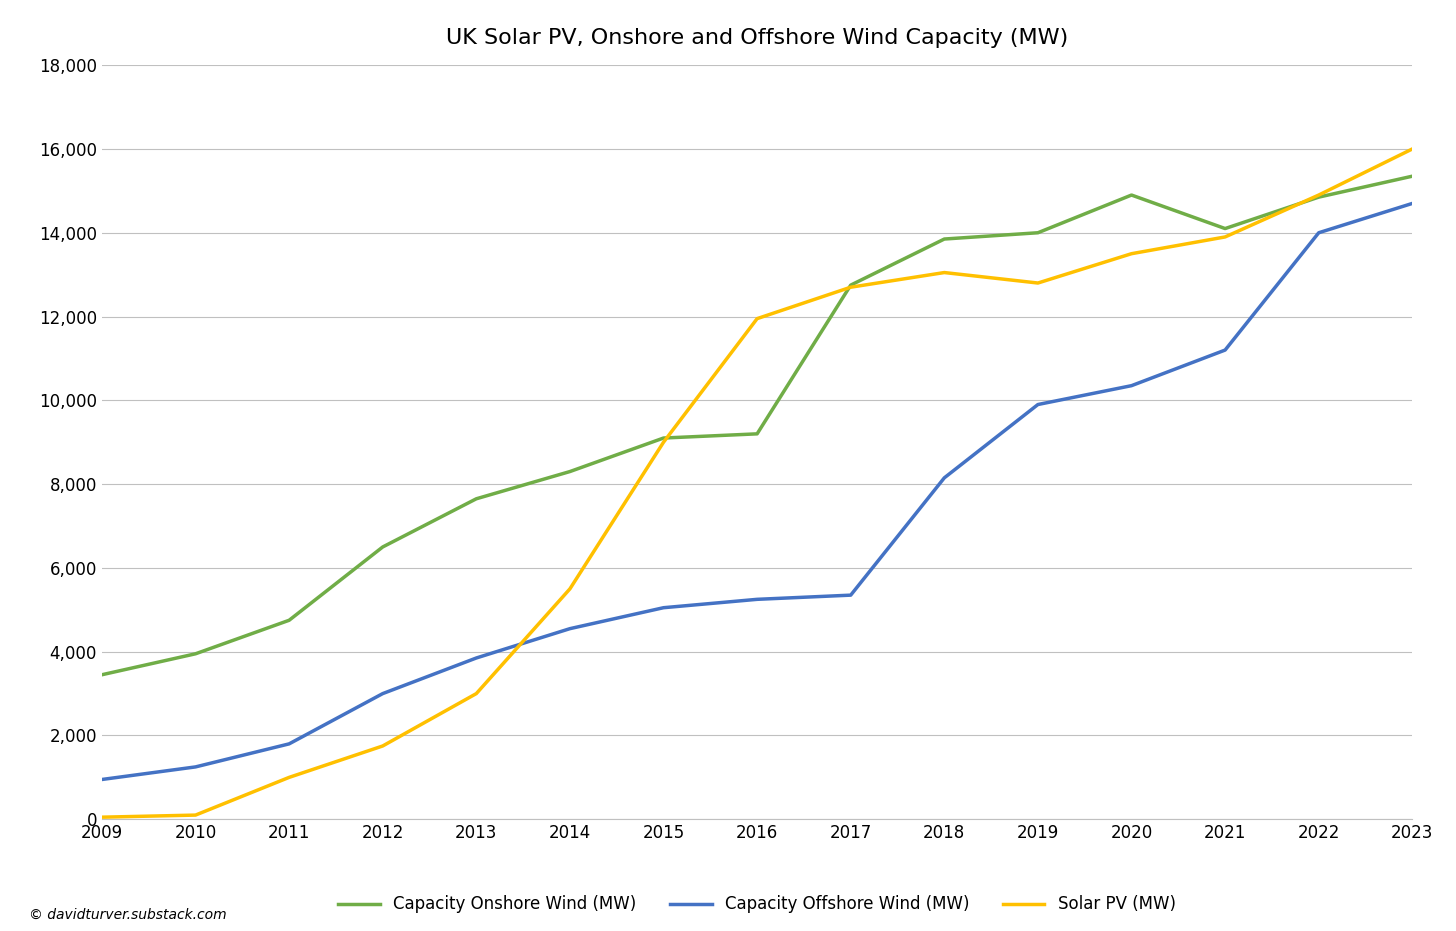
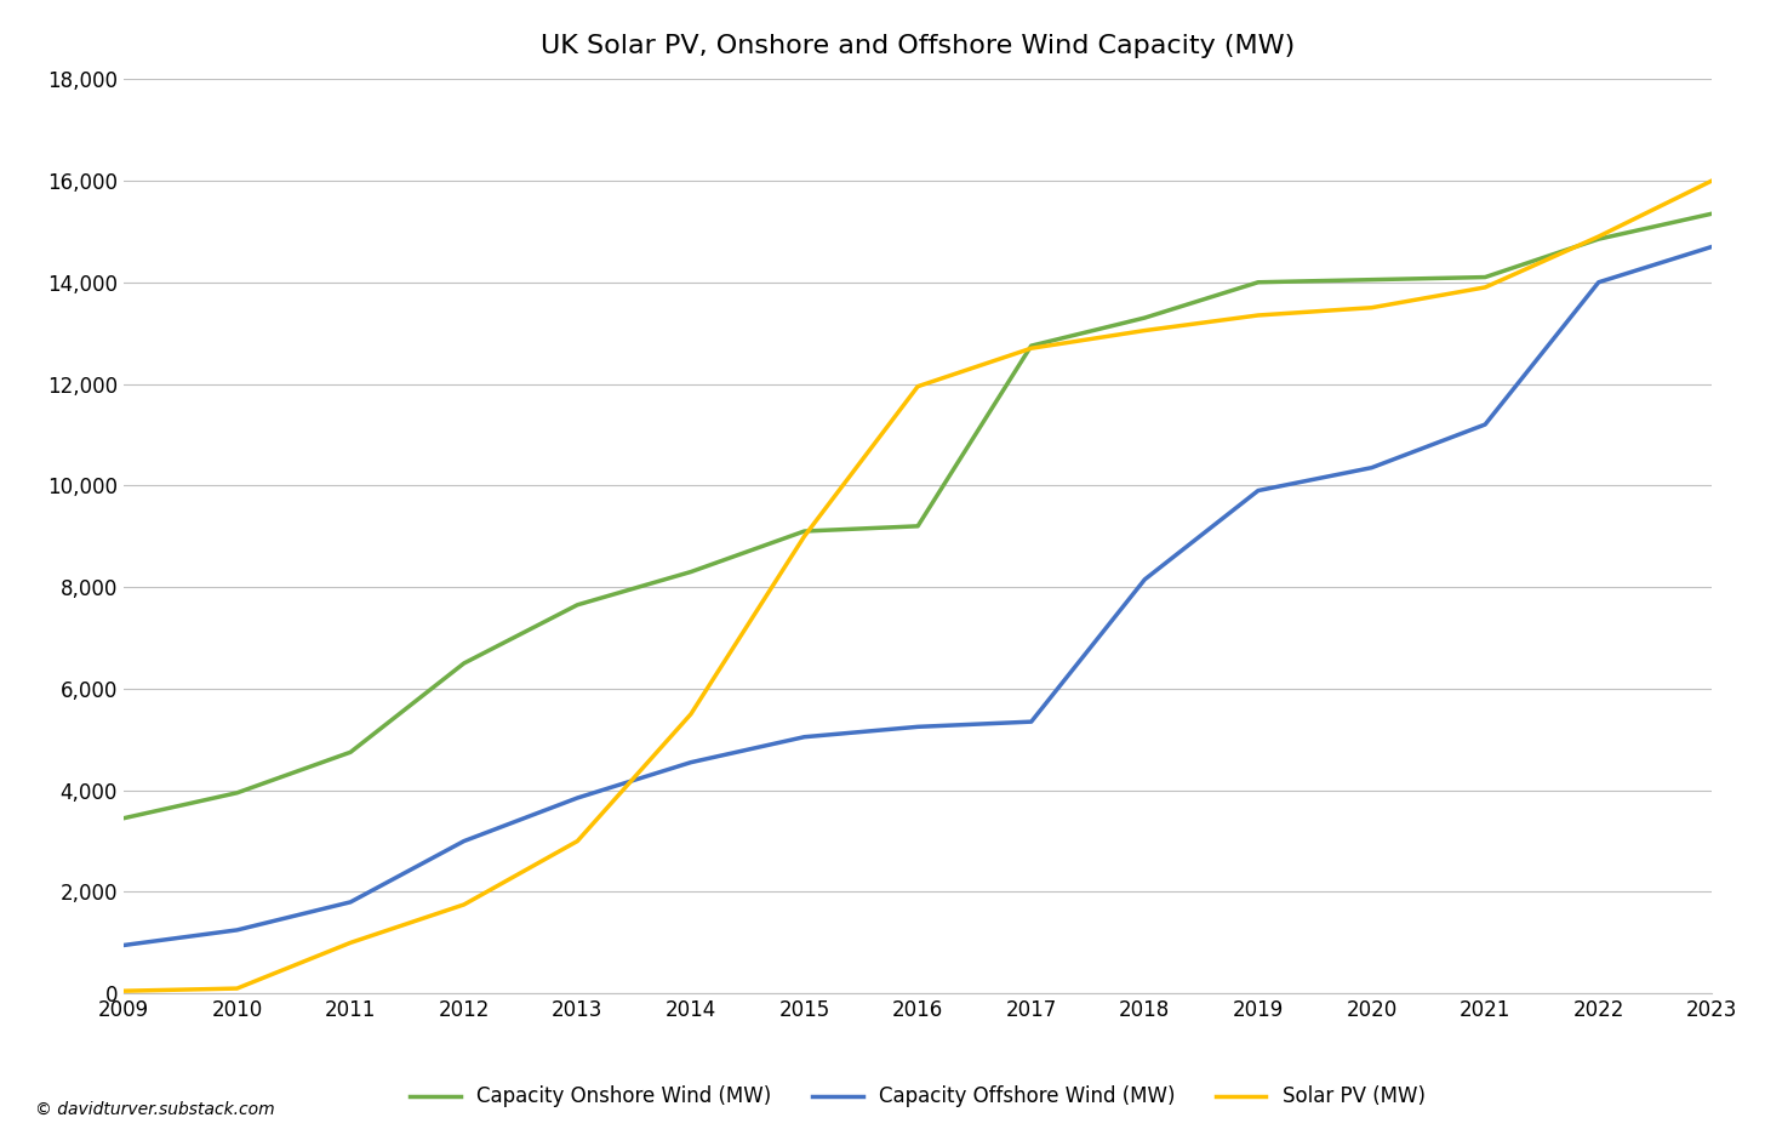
Capacity Onshore Wind (MW)/2018: 13,850 -> 13,300
Solar PV (MW)/2019: 12,800 -> 13,350
Capacity Onshore Wind (MW)/2020: 14,900 -> 14,050
